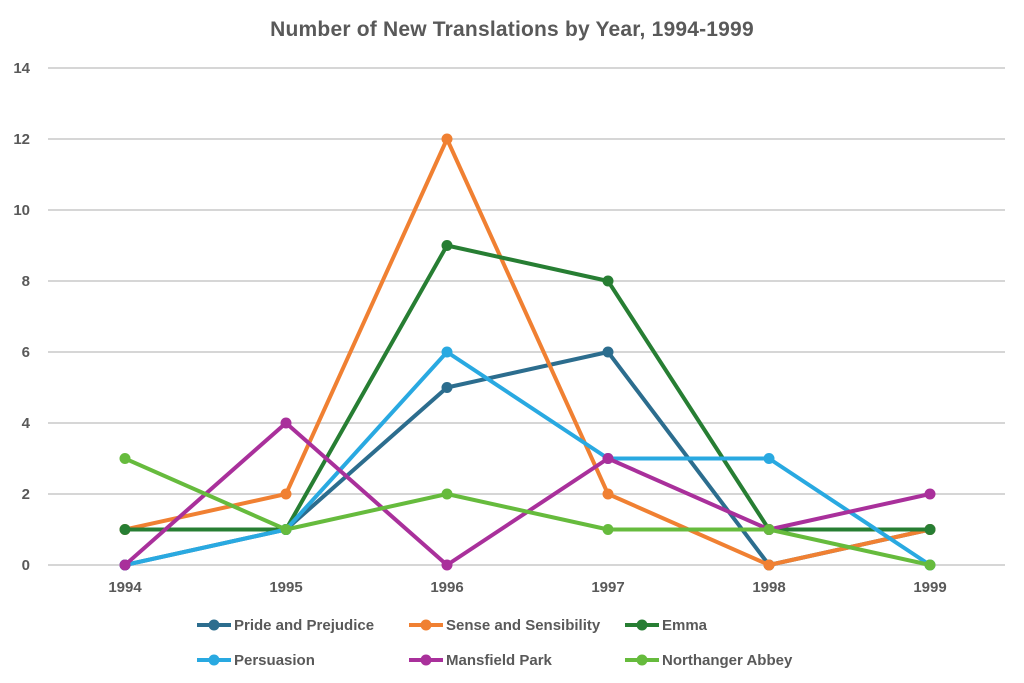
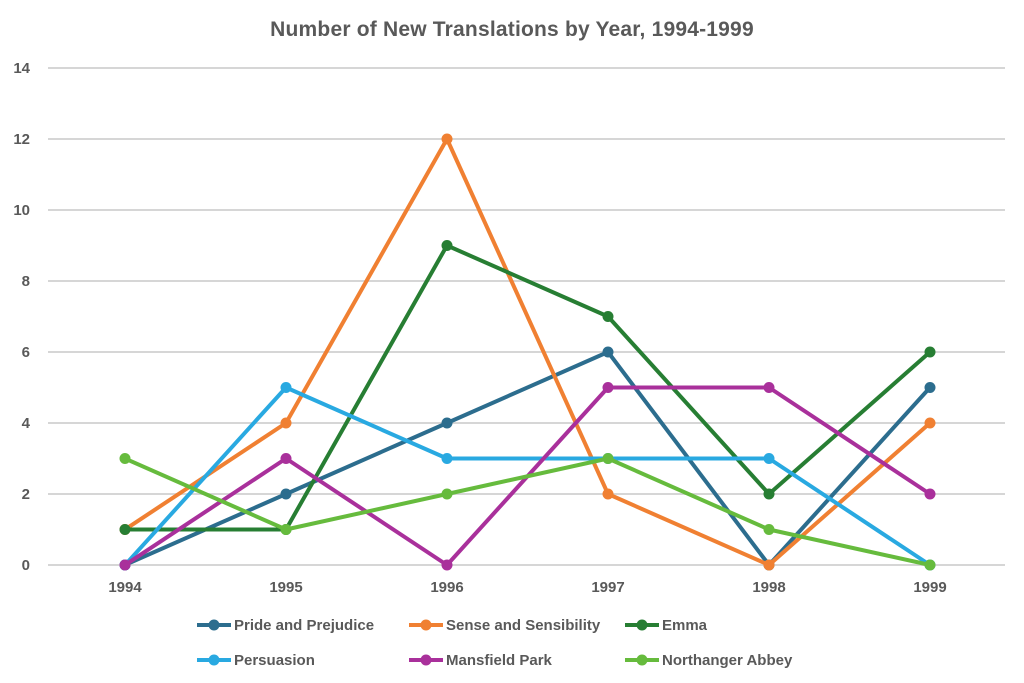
Pride and Prejudice/1995: 1 -> 2
Sense and Sensibility/1995: 2 -> 4
Persuasion/1995: 1 -> 5
Mansfield Park/1995: 4 -> 3
Pride and Prejudice/1996: 5 -> 4
Persuasion/1996: 6 -> 3
Emma/1997: 8 -> 7
Mansfield Park/1997: 3 -> 5
Northanger Abbey/1997: 1 -> 3
Emma/1998: 1 -> 2
Mansfield Park/1998: 1 -> 5
Pride and Prejudice/1999: 1 -> 5
Sense and Sensibility/1999: 1 -> 4
Emma/1999: 1 -> 6
